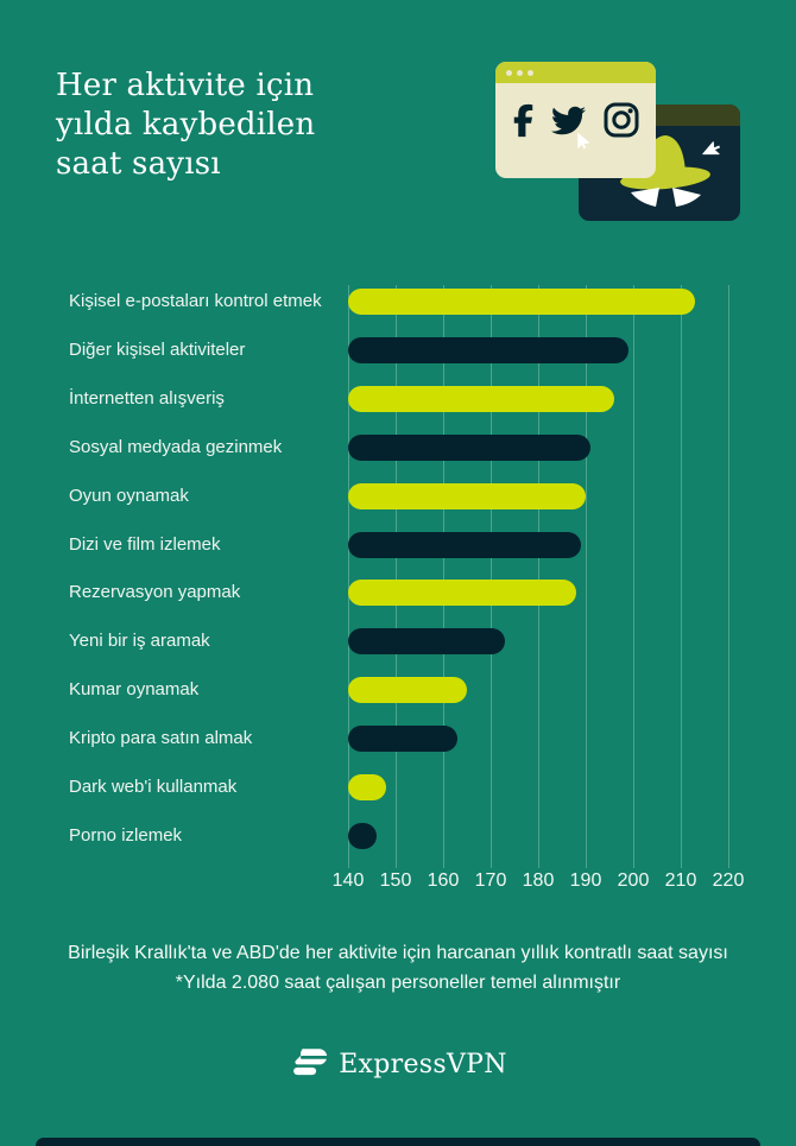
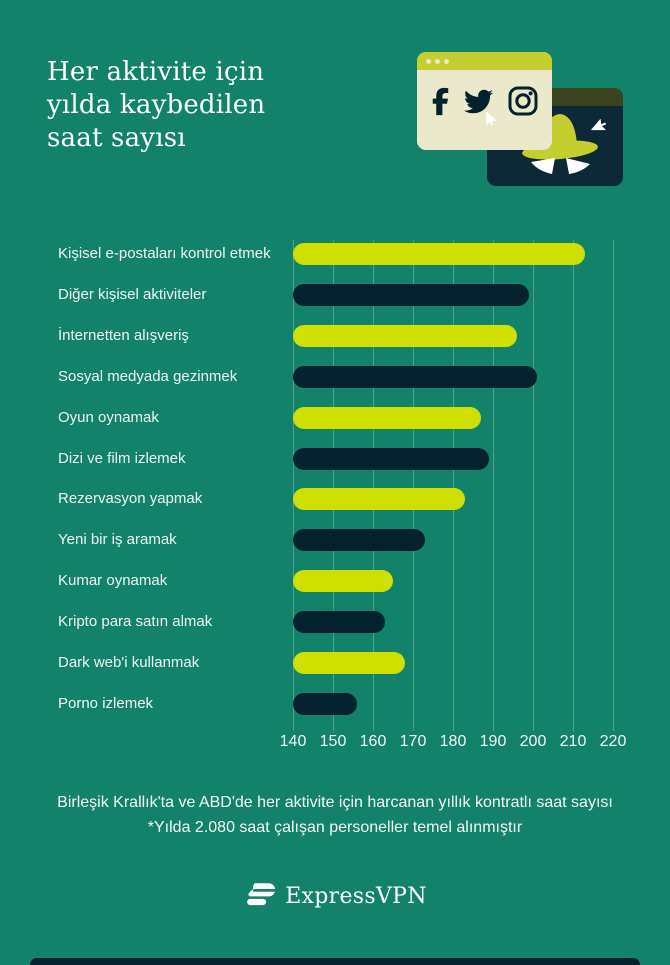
Sosyal medyada gezinmek: 191 -> 201
Oyun oynamak: 190 -> 187
Rezervasyon yapmak: 188 -> 183
Dark web'i kullanmak: 148 -> 168
Porno izlemek: 146 -> 156
